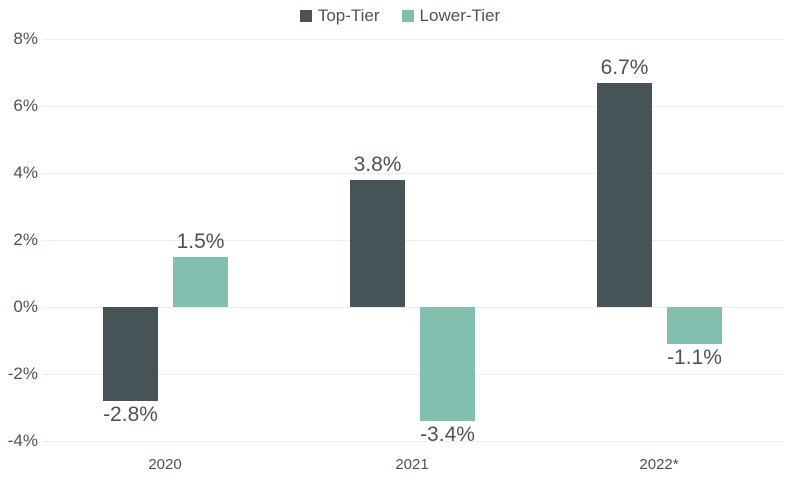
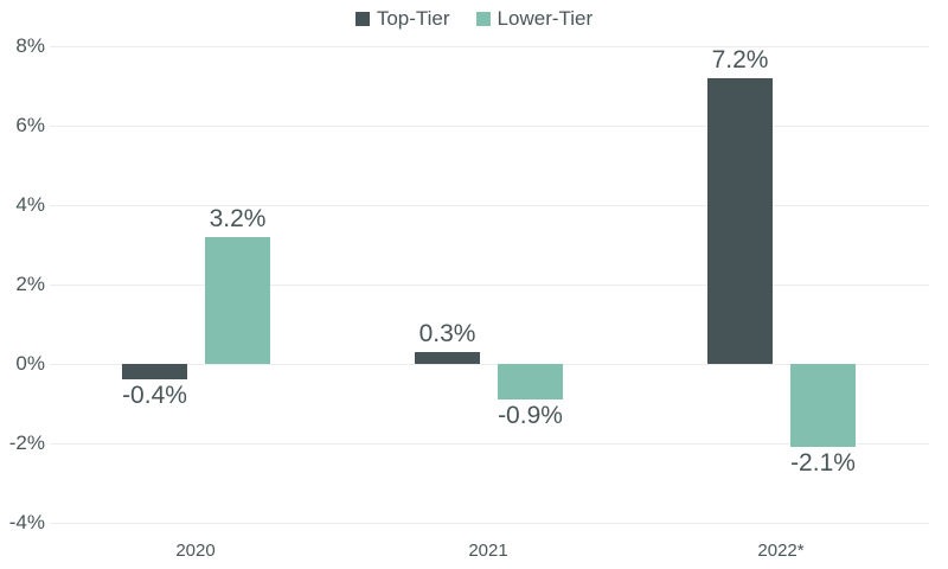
Top-Tier/2020: -2.8% -> -0.4%
Lower-Tier/2020: 1.5% -> 3.2%
Top-Tier/2021: 3.8% -> 0.3%
Lower-Tier/2021: -3.4% -> -0.9%
Top-Tier/2022*: 6.7% -> 7.2%
Lower-Tier/2022*: -1.1% -> -2.1%
